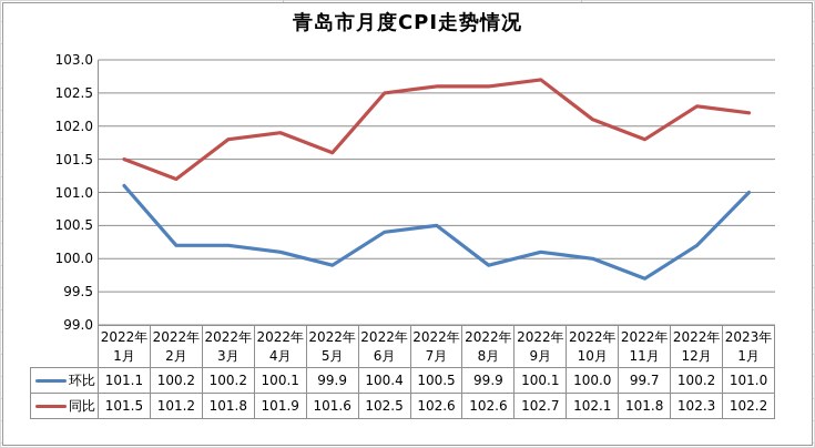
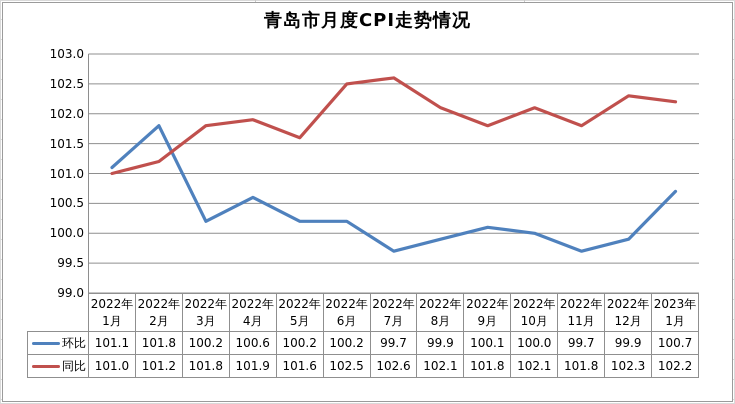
同比/2022年1月: 101.5 -> 101.0
环比/2022年2月: 100.2 -> 101.8
环比/2022年4月: 100.1 -> 100.6
环比/2022年5月: 99.9 -> 100.2
环比/2022年6月: 100.4 -> 100.2
环比/2022年7月: 100.5 -> 99.7
同比/2022年8月: 102.6 -> 102.1
同比/2022年9月: 102.7 -> 101.8
环比/2022年12月: 100.2 -> 99.9
环比/2023年1月: 101.0 -> 100.7
